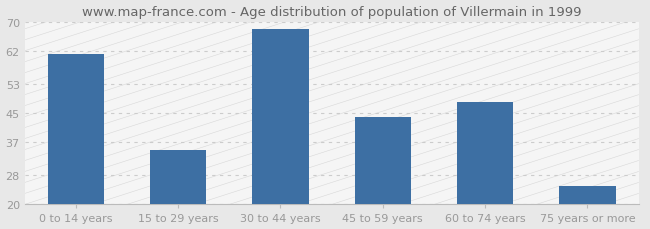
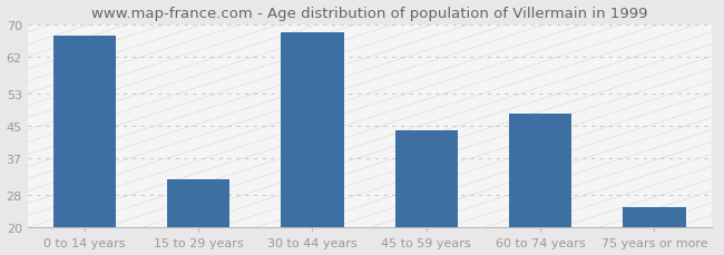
0 to 14 years: 61 -> 67
15 to 29 years: 35 -> 32
